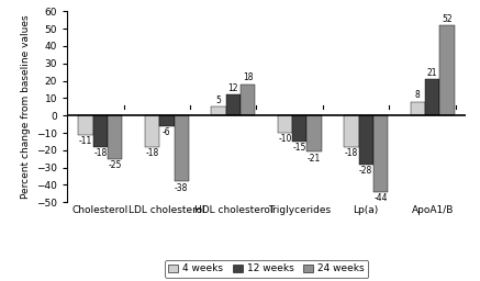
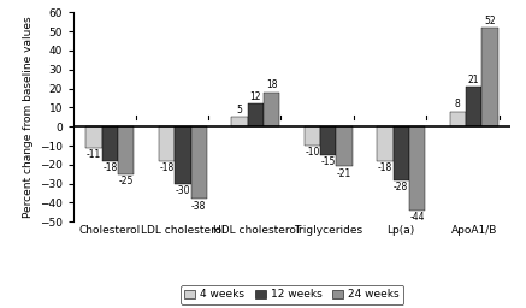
12 weeks/LDL cholesterol: -6 -> -30
